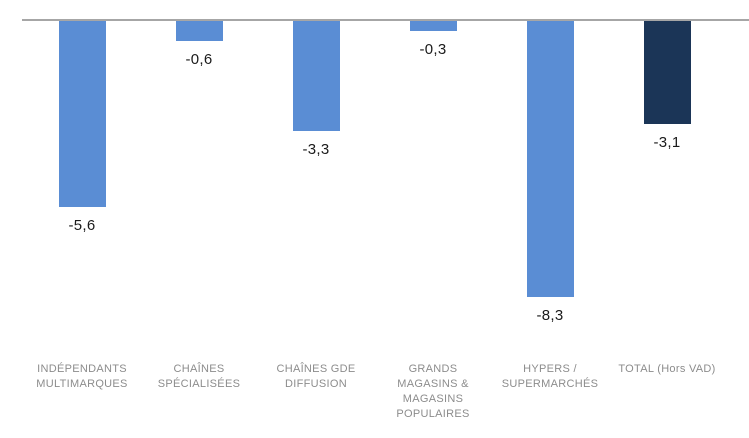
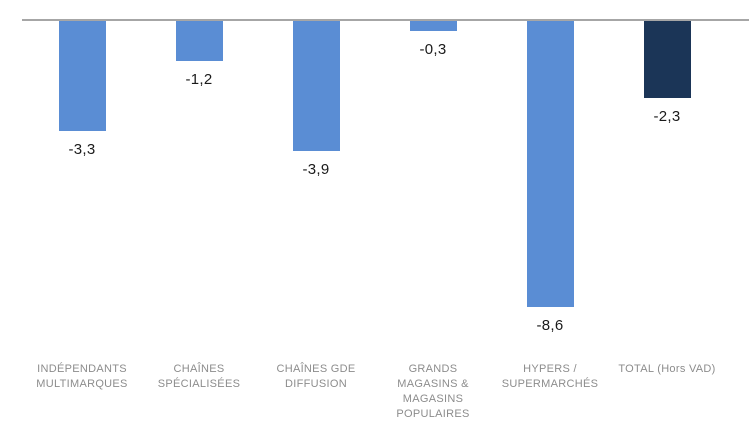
INDÉPENDANTS MULTIMARQUES: -5,6 -> -3,3
CHAÎNES SPÉCIALISÉES: -0,6 -> -1,2
CHAÎNES GDE DIFFUSION: -3,3 -> -3,9
HYPERS / SUPERMARCHÉS: -8,3 -> -8,6
TOTAL (Hors VAD): -3,1 -> -2,3
